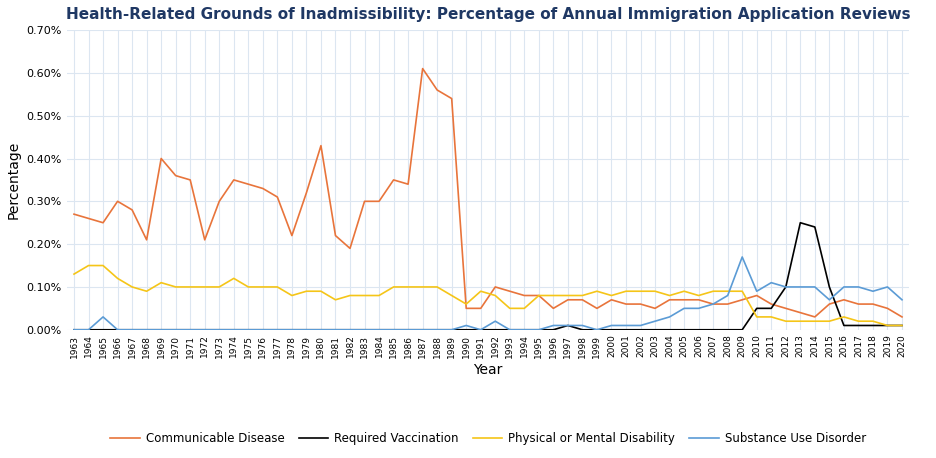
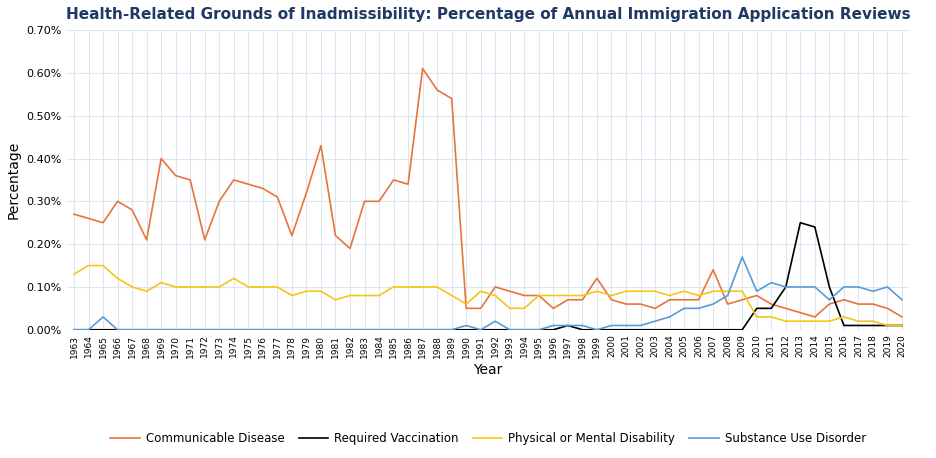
Communicable Disease/1999: 0.05% -> 0.12%
Communicable Disease/2007: 0.06% -> 0.14%
